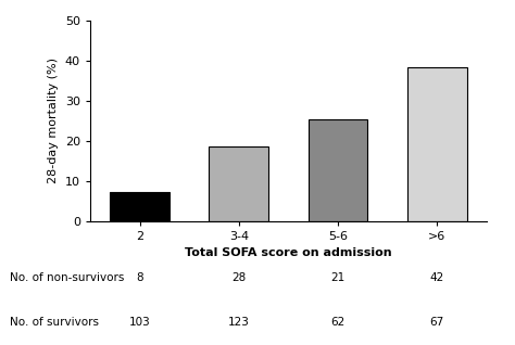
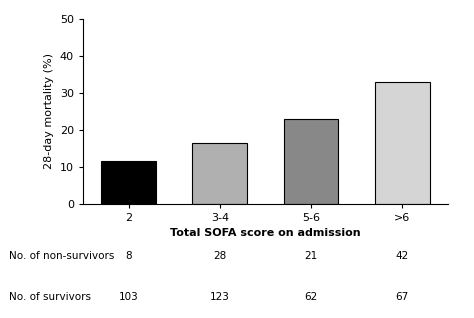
2: 7.2 -> 11.5
3-4: 18.7 -> 16.5
5-6: 25.3 -> 23.0
>6: 38.5 -> 33.0
